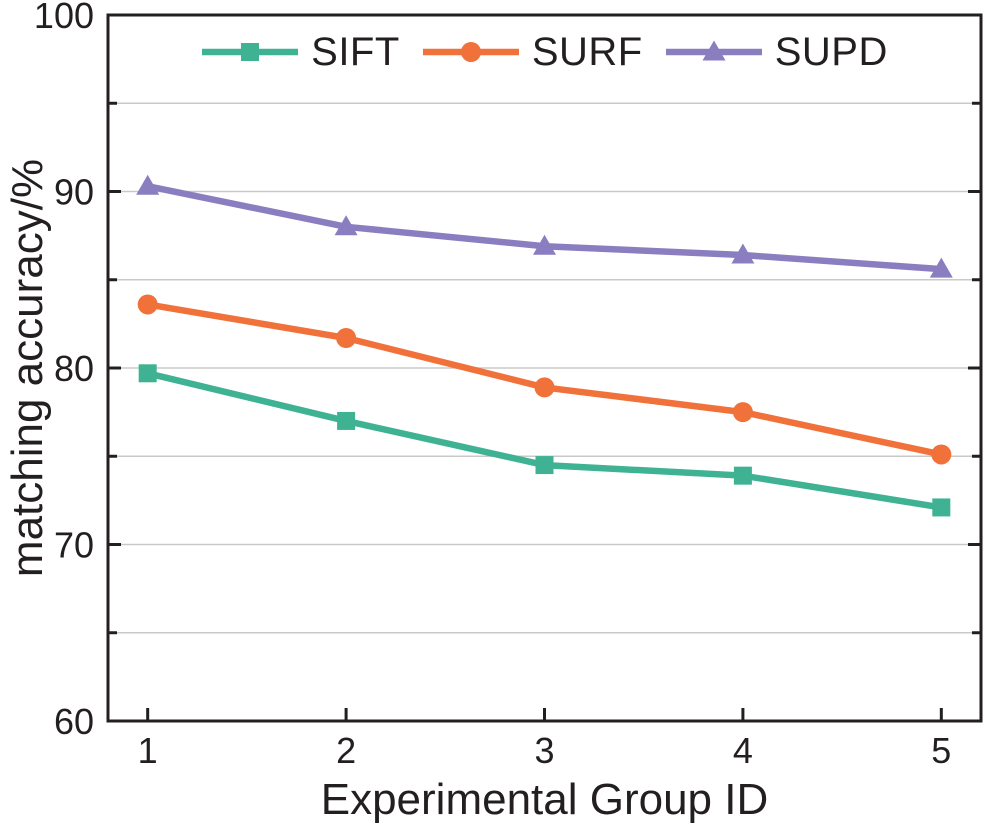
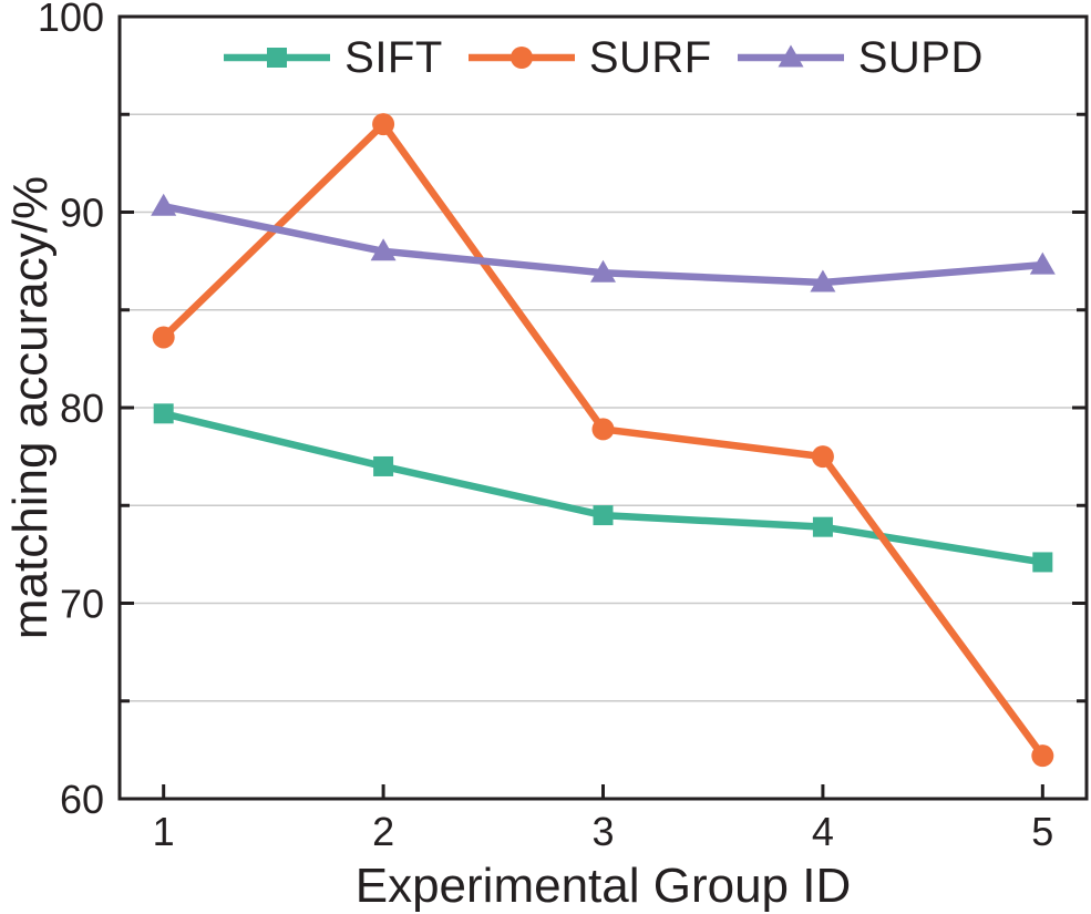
SURF/2: 81.7 -> 94.5
SURF/5: 75.1 -> 62.2
SUPD/5: 85.6 -> 87.3
